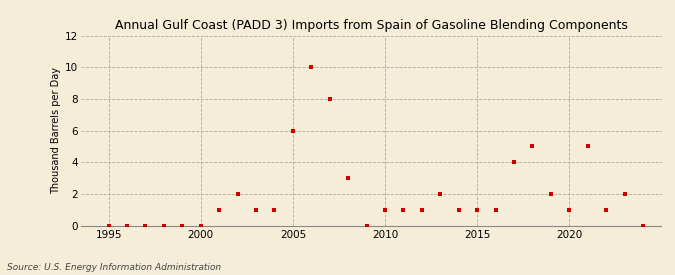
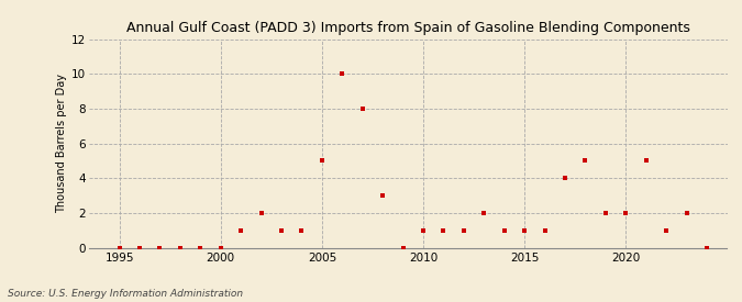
2005: 6 -> 5
2020: 1 -> 2
